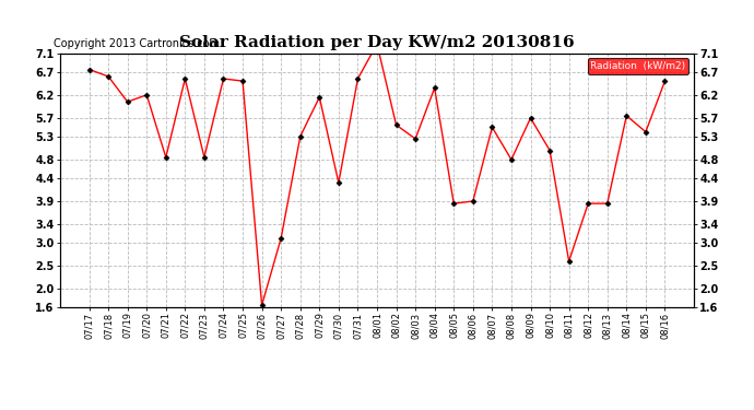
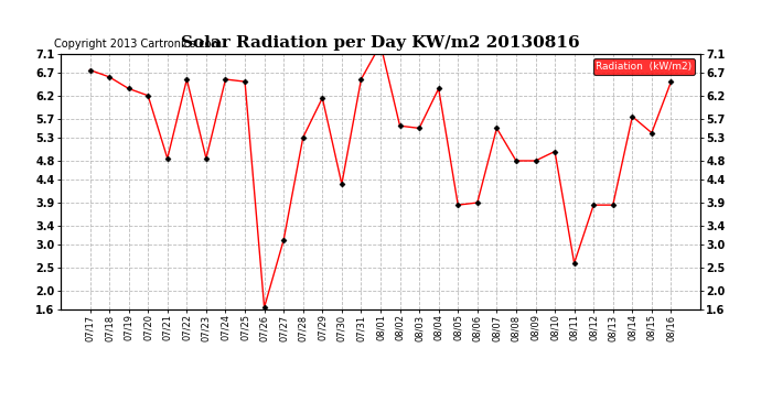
07/19: 6.05 -> 6.35
08/03: 5.25 -> 5.50
08/09: 5.70 -> 4.80
